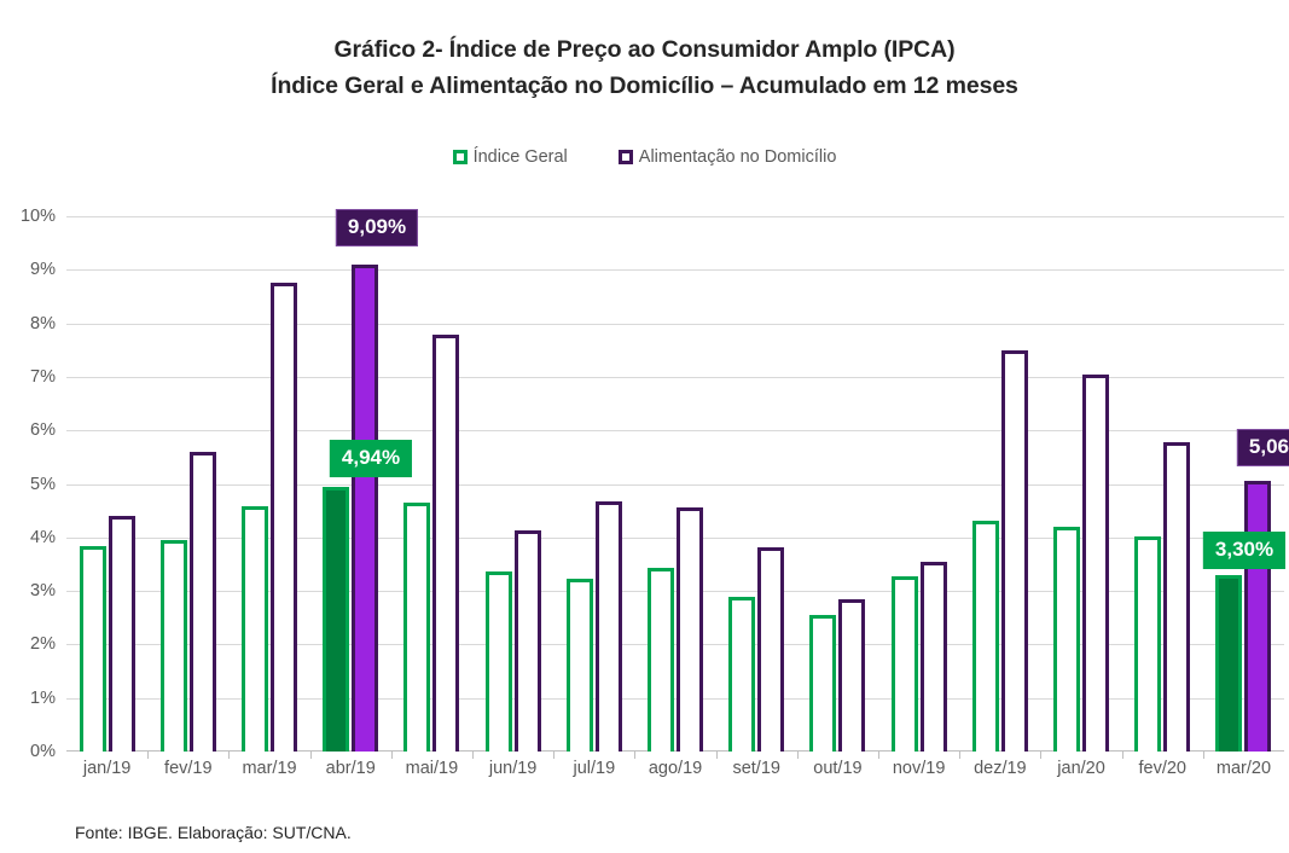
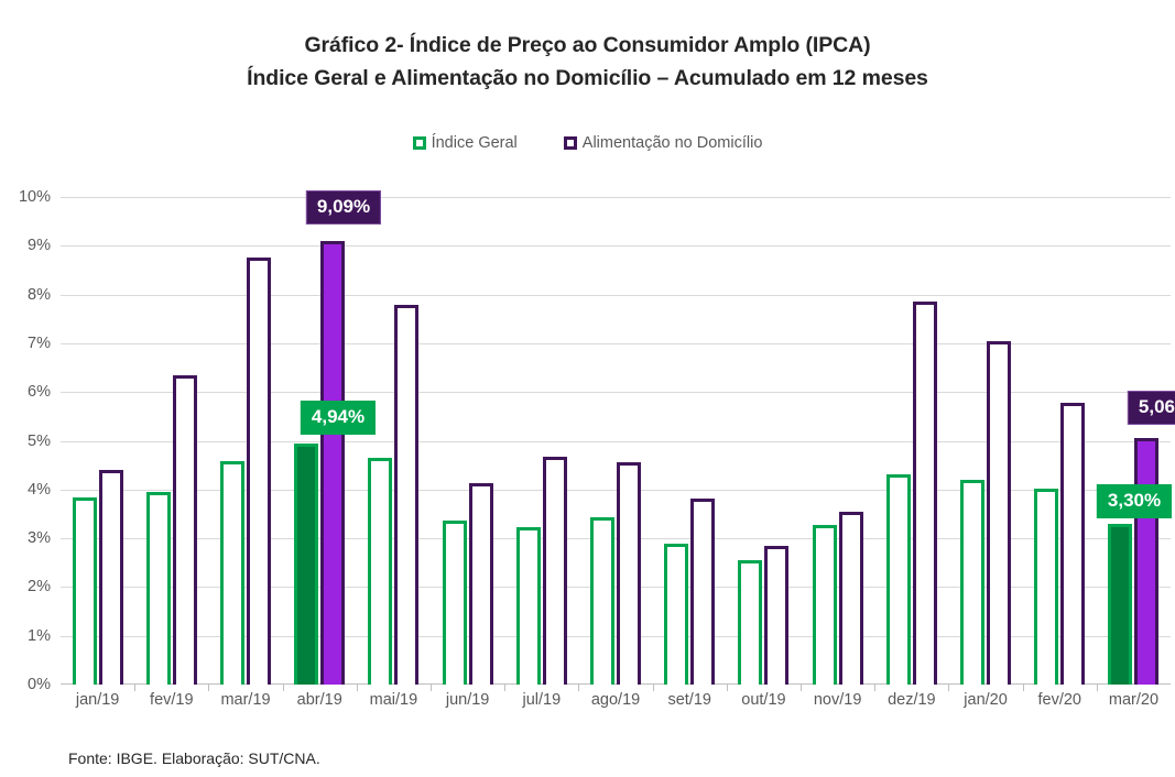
Alimentação no Domicílio/fev/19: 5.6% -> 6.3%
Alimentação no Domicílio/dez/19: 7.5% -> 7.9%
